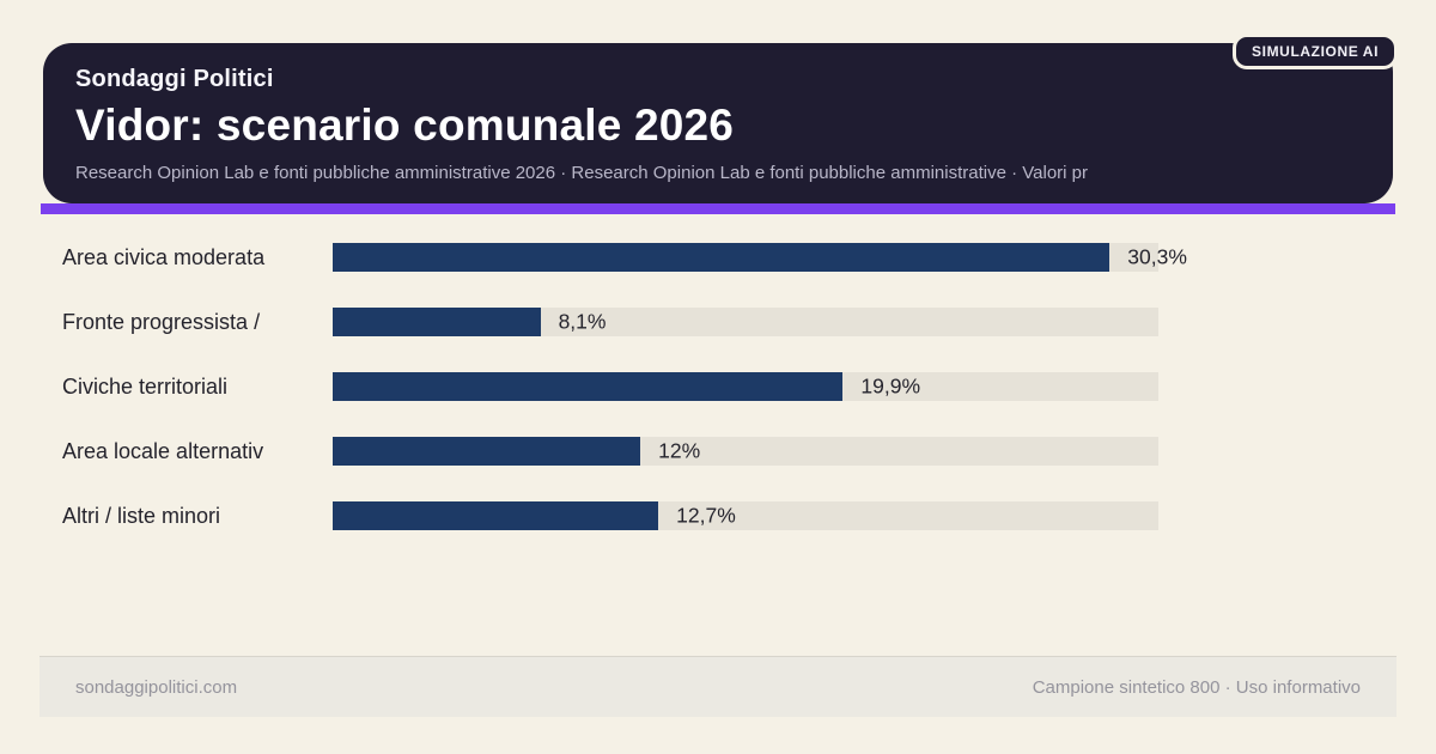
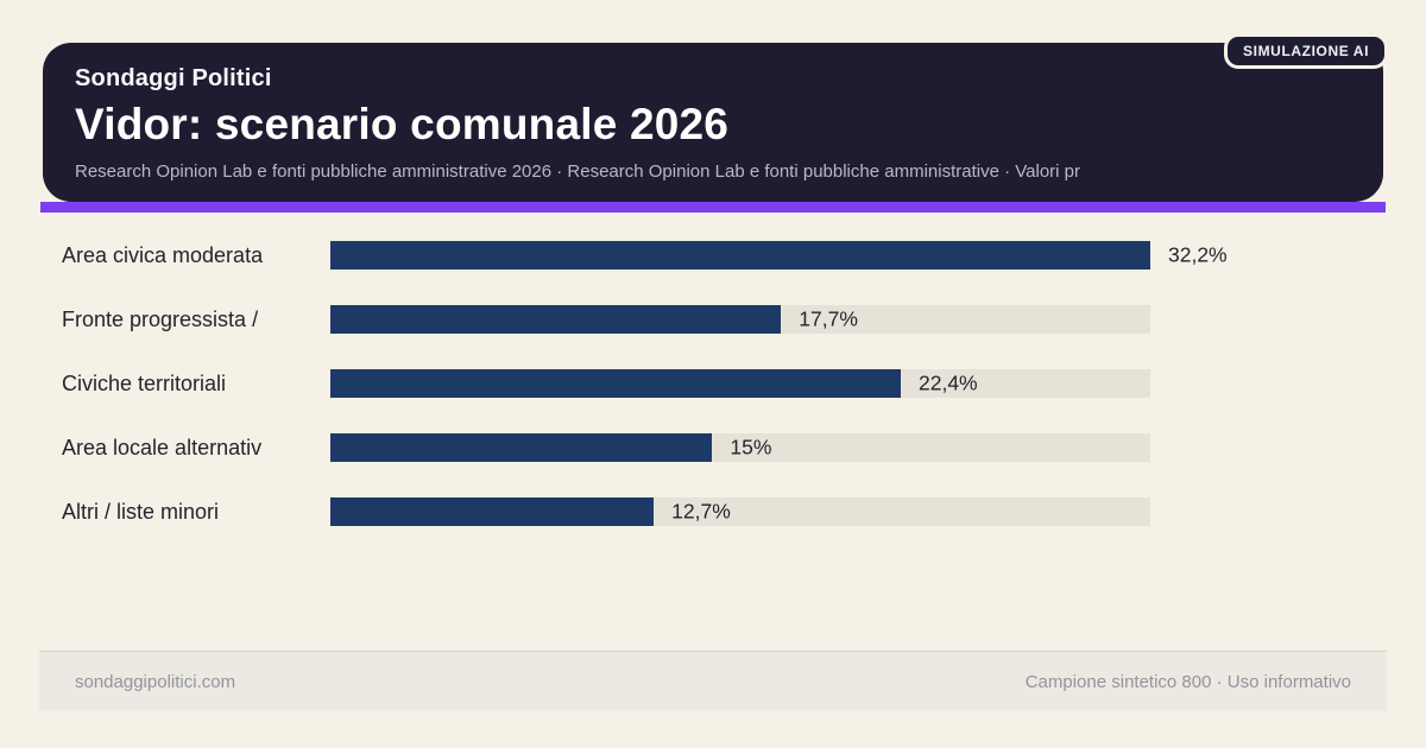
Area civica moderata: 30,3% -> 32,2%
Fronte progressista /: 8,1% -> 17,7%
Civiche territoriali: 19,9% -> 22,4%
Area locale alternativ: 12% -> 15%
